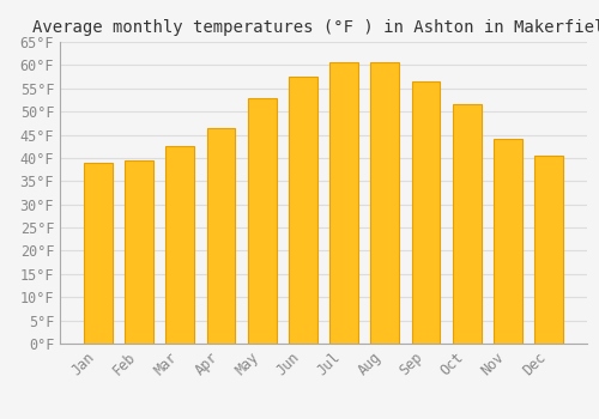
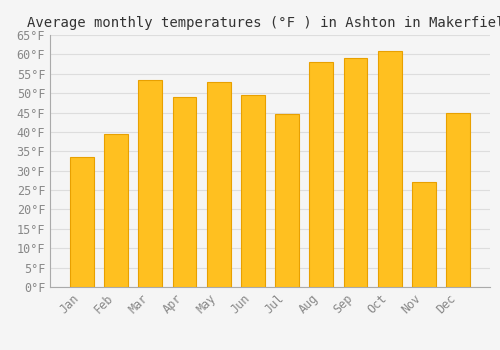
Jan: 39.0°F -> 33.5°F
Mar: 42.5°F -> 53.5°F
Apr: 46.5°F -> 49.0°F
Jun: 57.5°F -> 49.5°F
Jul: 60.5°F -> 44.5°F
Aug: 60.5°F -> 58.0°F
Sep: 56.5°F -> 59.0°F
Oct: 51.5°F -> 61.0°F
Nov: 44.0°F -> 27.0°F
Dec: 40.5°F -> 45.0°F
